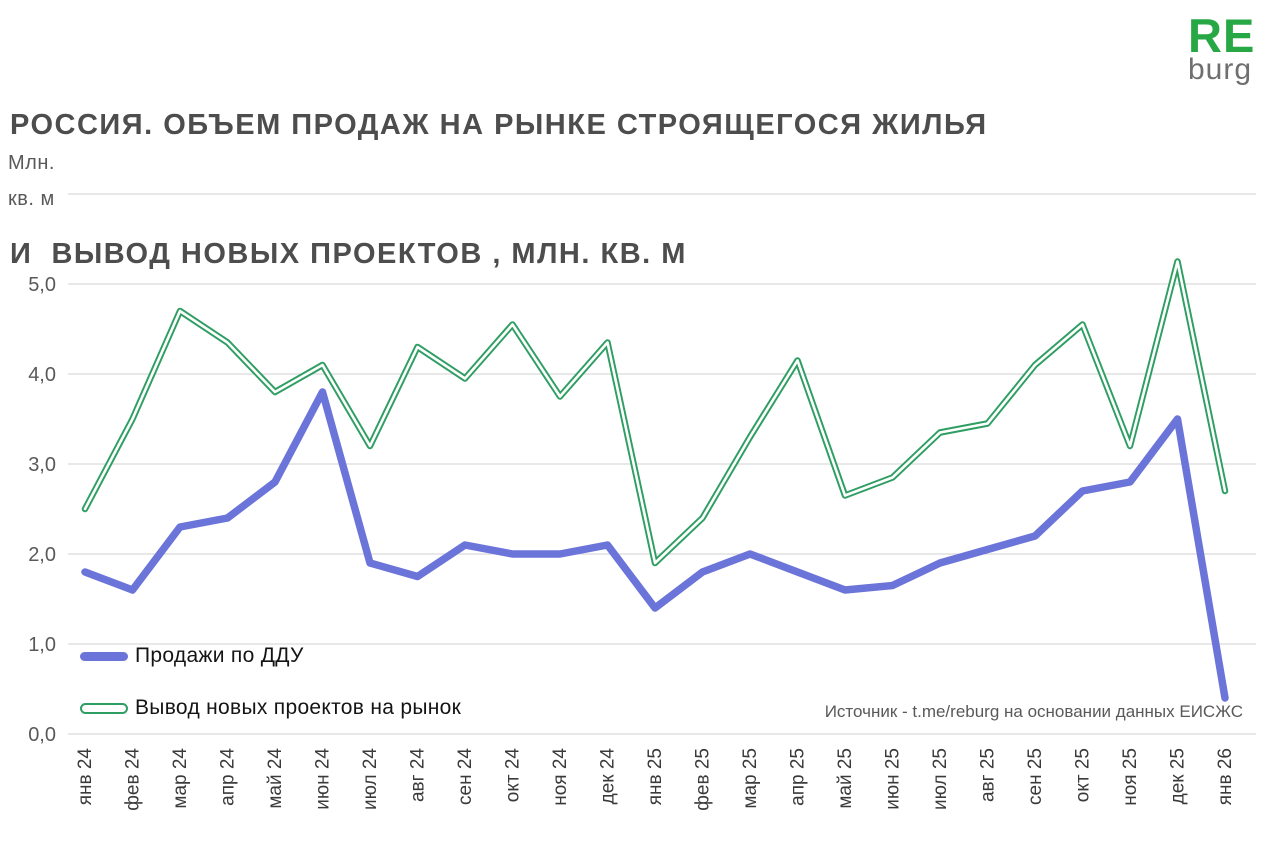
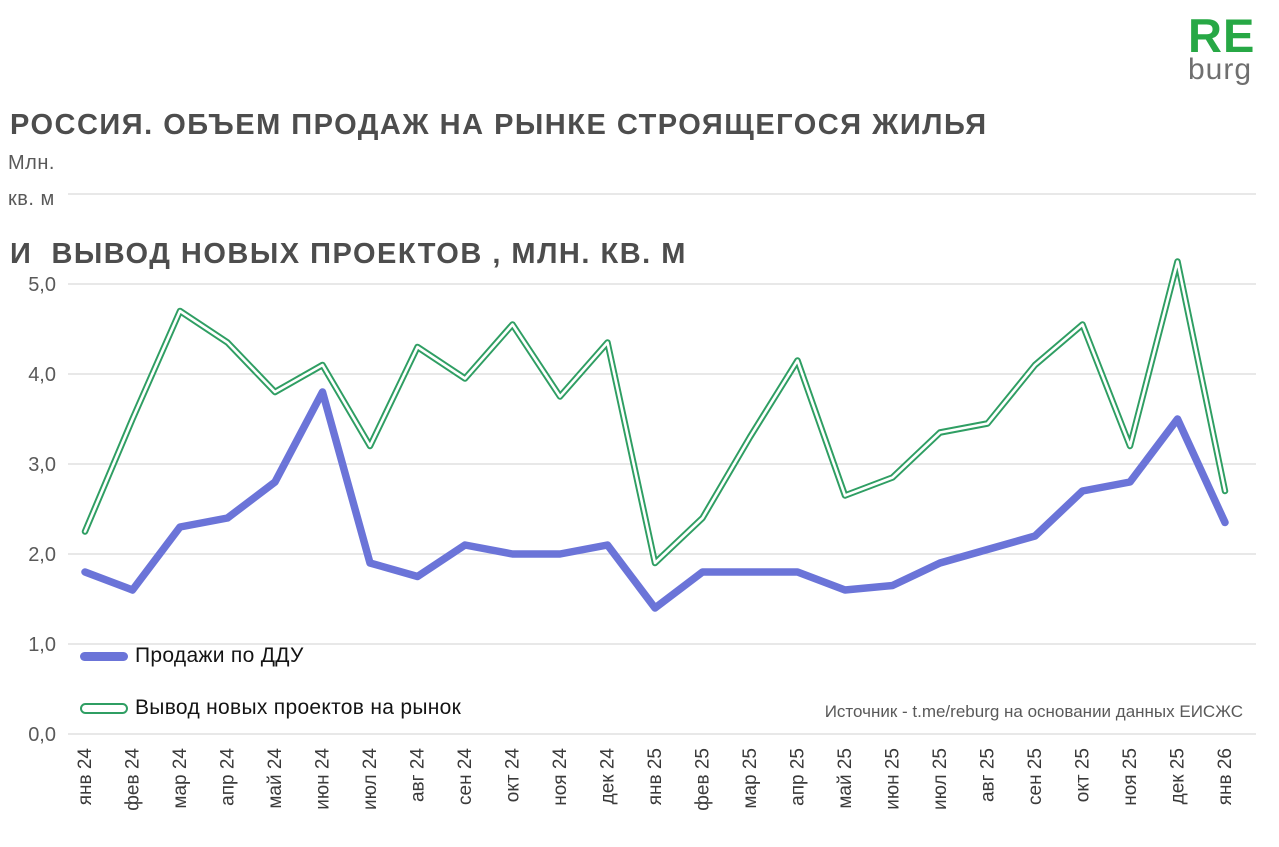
Вывод новых проектов на рынок/янв 24: 2,5 -> 2,2
Продажи по ДДУ/мар 25: 2,0 -> 1,8
Продажи по ДДУ/янв 26: 0,4 -> 2,4
